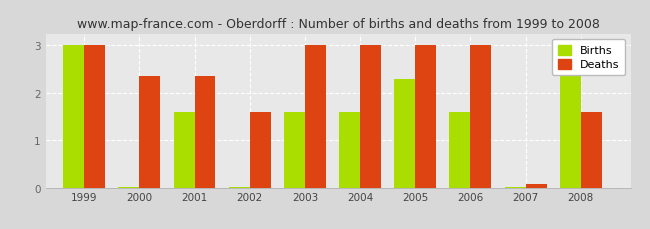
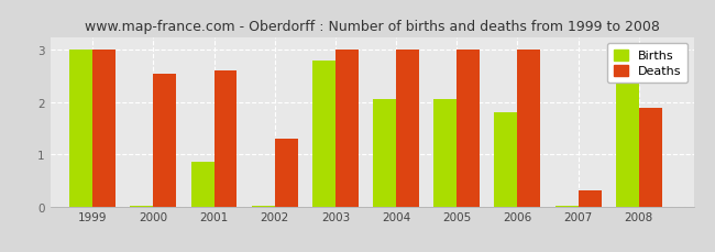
Deaths/2000: 2.35 -> 2.55
Births/2001: 1.60 -> 0.85
Deaths/2001: 2.35 -> 2.60
Deaths/2002: 1.60 -> 1.30
Births/2003: 1.60 -> 2.80
Births/2004: 1.60 -> 2.05
Births/2005: 2.30 -> 2.05
Births/2006: 1.60 -> 1.80
Deaths/2007: 0.08 -> 0.30
Deaths/2008: 1.60 -> 1.90
